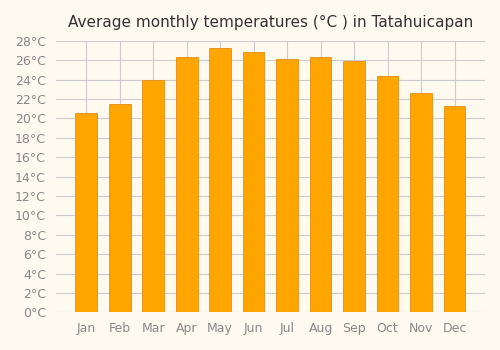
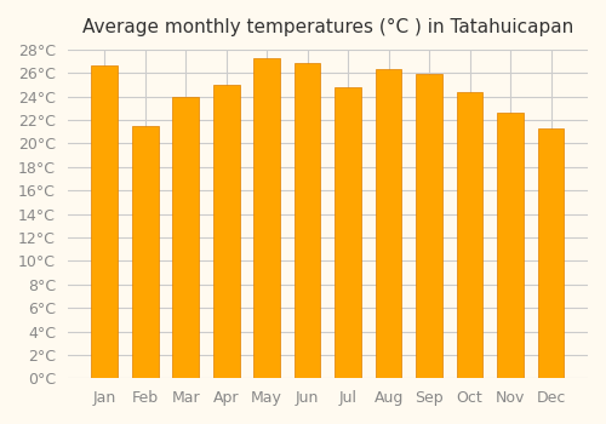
Jan: 20.6°C -> 26.6°C
Apr: 26.3°C -> 25.0°C
Jul: 26.1°C -> 24.8°C
